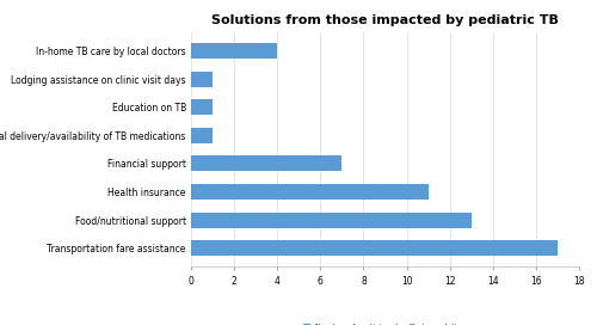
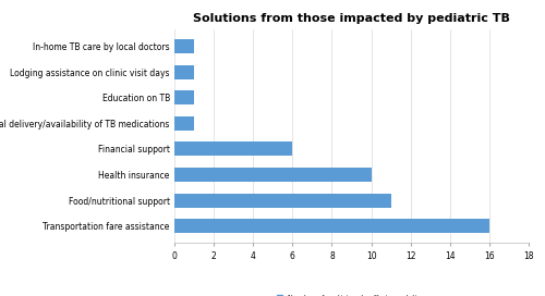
In-home TB care by local doctors: 4 -> 1
Financial support: 7 -> 6
Health insurance: 11 -> 10
Food/nutritional support: 13 -> 11
Transportation fare assistance: 17 -> 16
